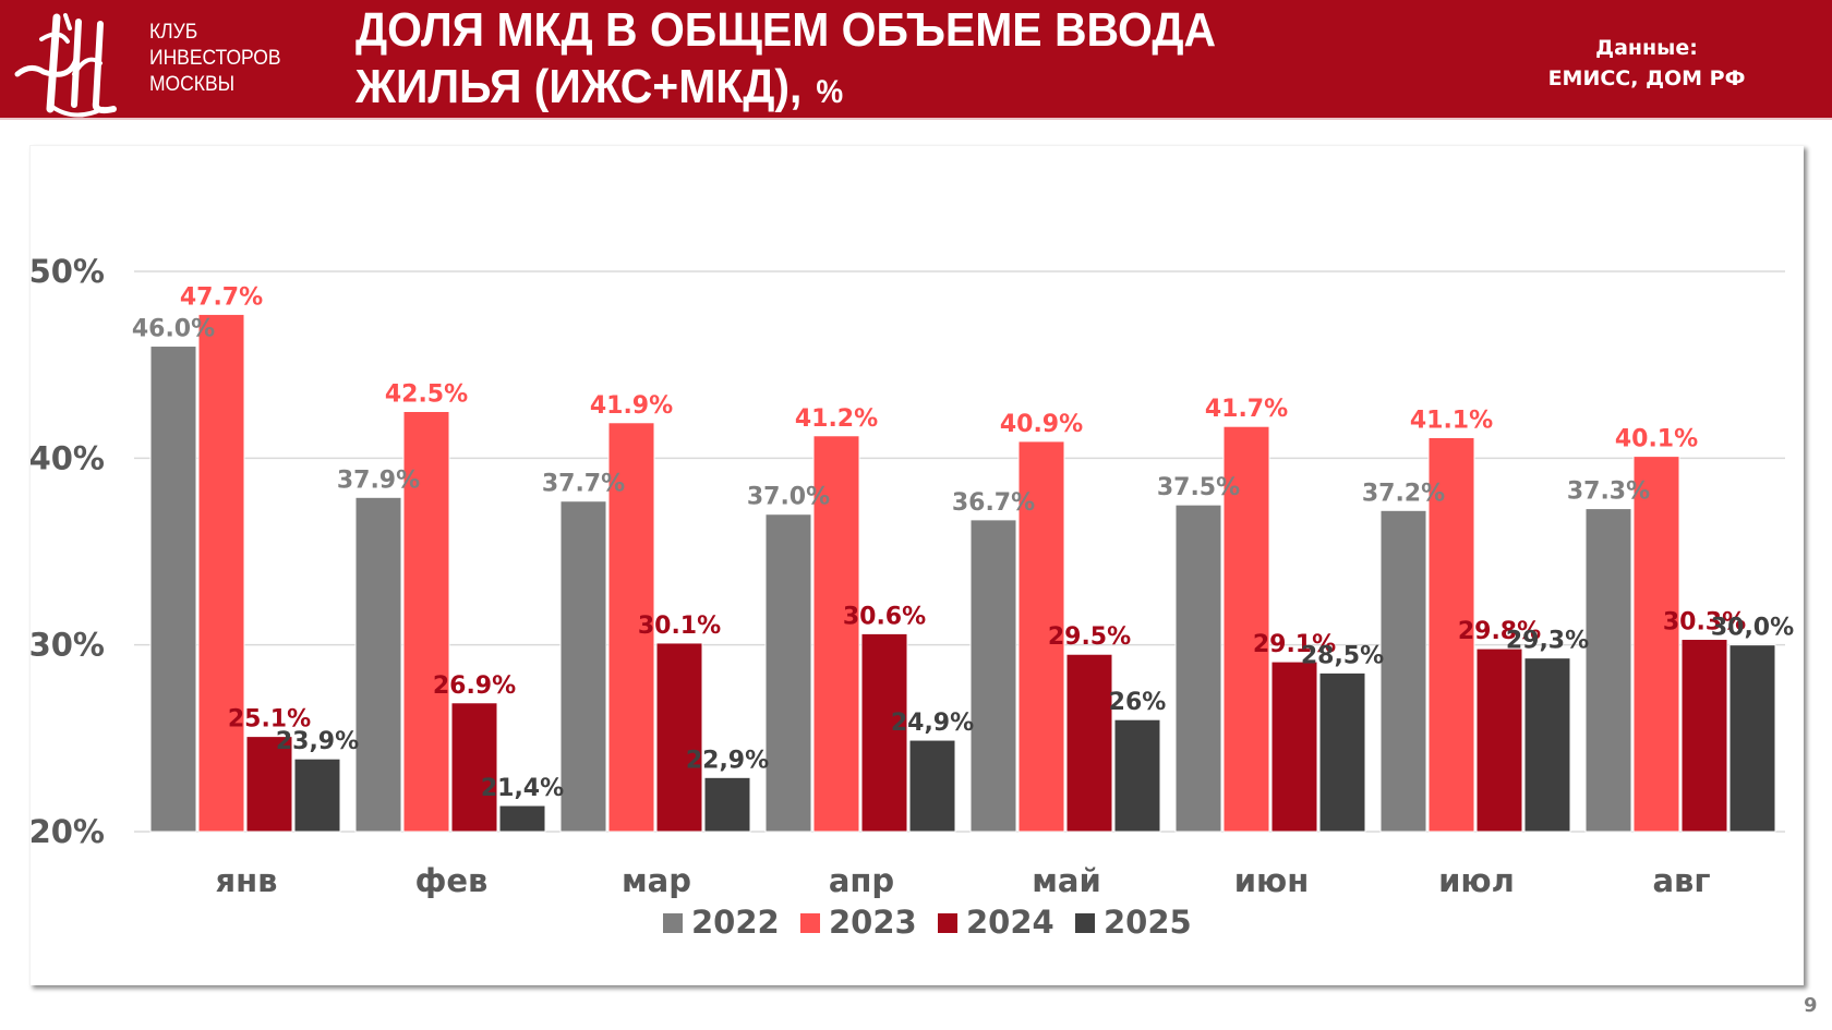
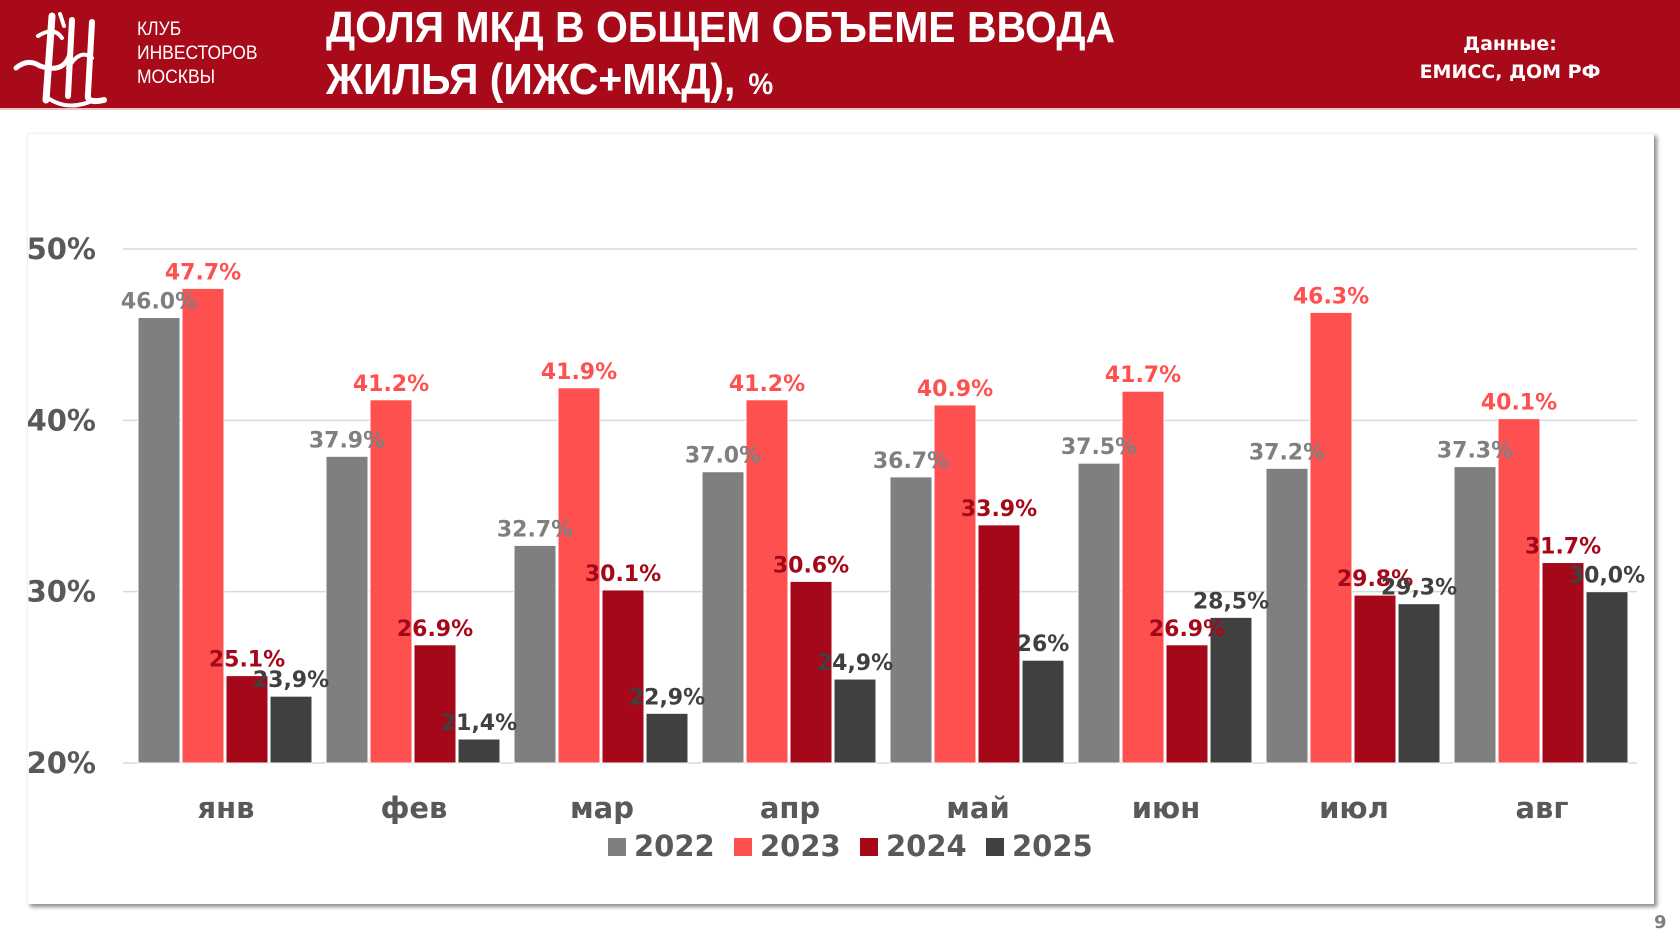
2023/фев: 42.5% -> 41.2%
2022/мар: 37.7% -> 32.7%
2024/май: 29.5% -> 33.9%
2024/июн: 29.1% -> 26.9%
2023/июл: 41.1% -> 46.3%
2024/авг: 30.3% -> 31.7%
